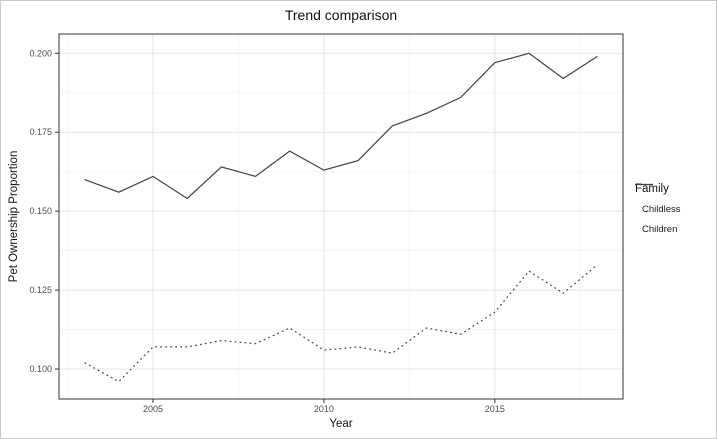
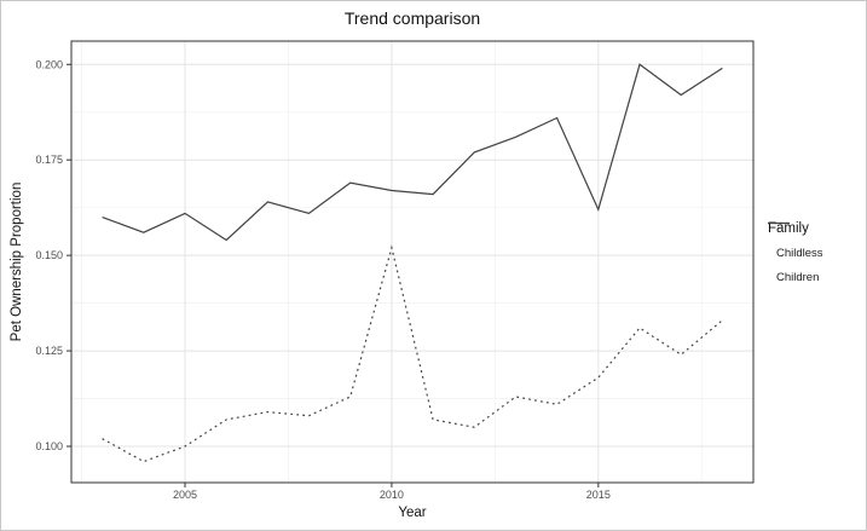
Children/2005: 0.107 -> 0.100
Childless/2010: 0.163 -> 0.167
Children/2010: 0.106 -> 0.152
Childless/2015: 0.197 -> 0.162
